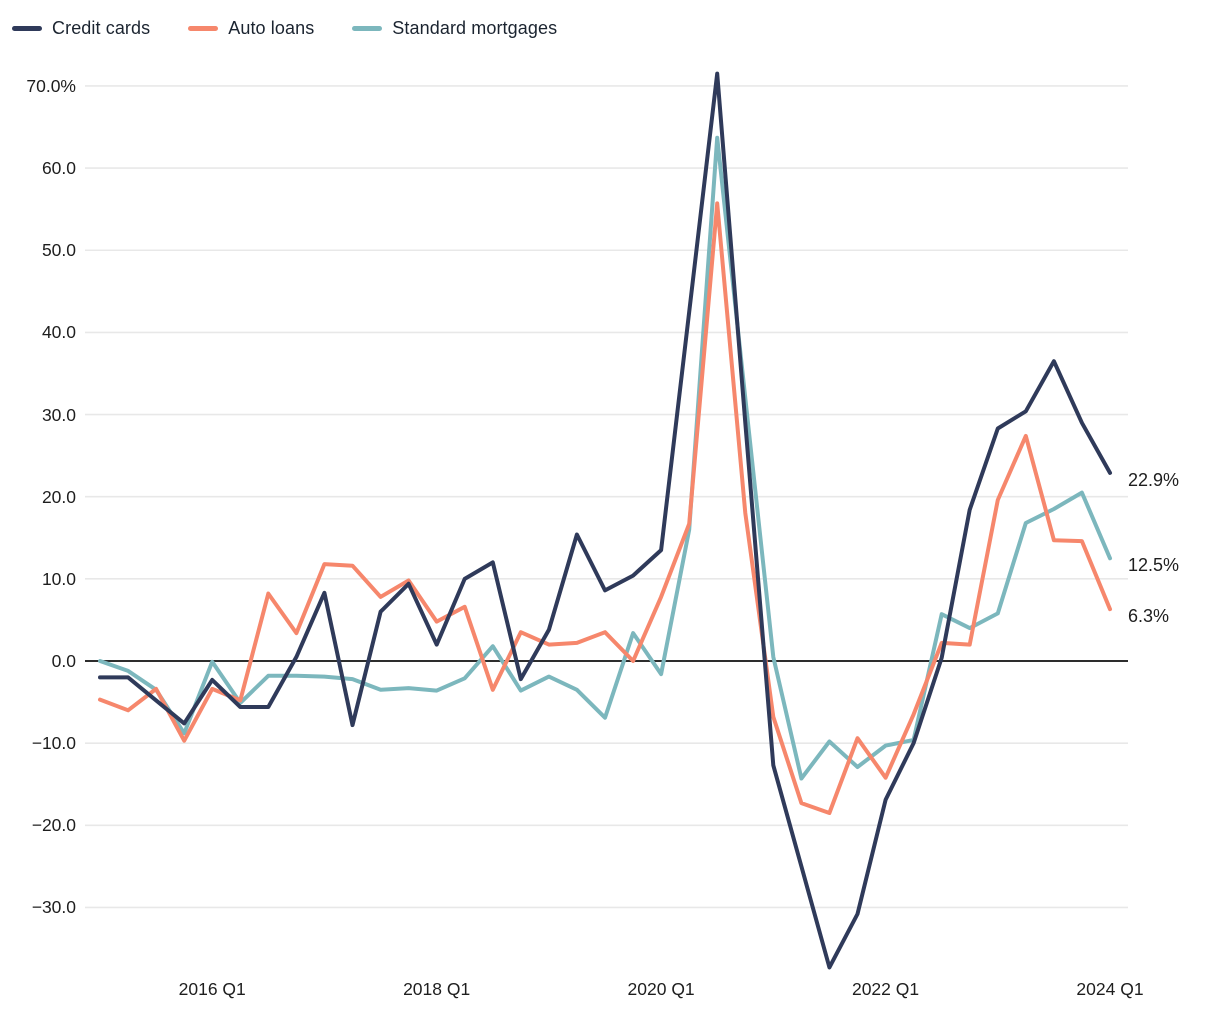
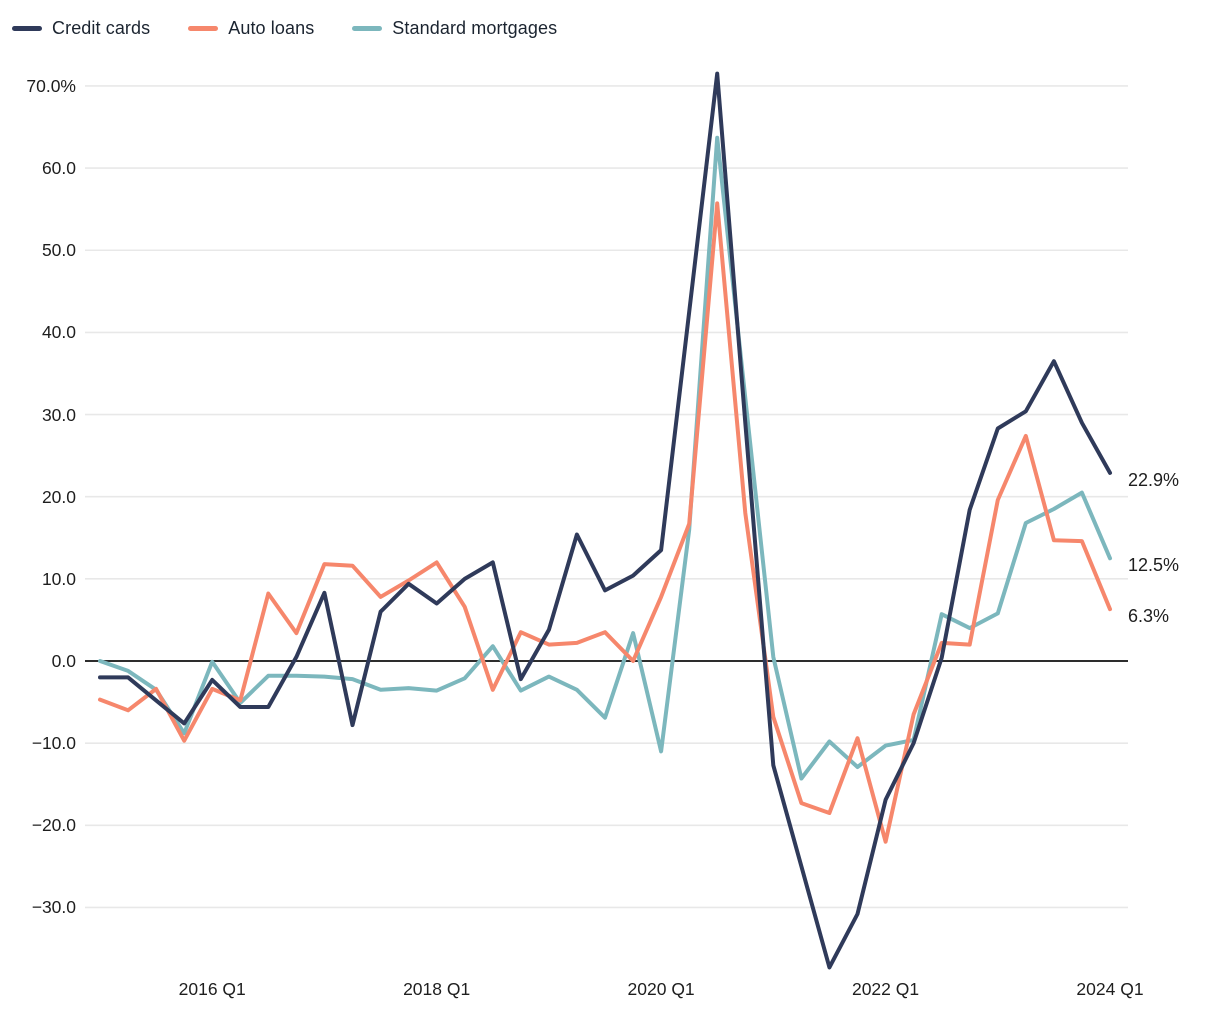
Credit cards/2018 Q1: 2% -> 7%
Auto loans/2018 Q1: 5% -> 12%
Standard mortgages/2020 Q1: -2% -> -11%
Auto loans/2022 Q1: -14% -> -22%
